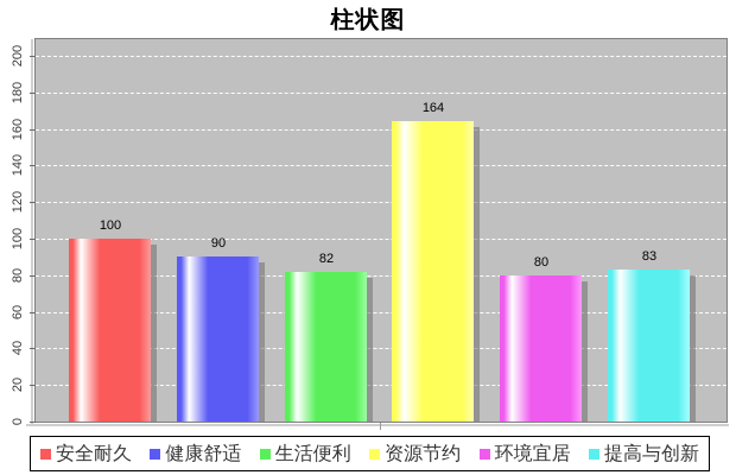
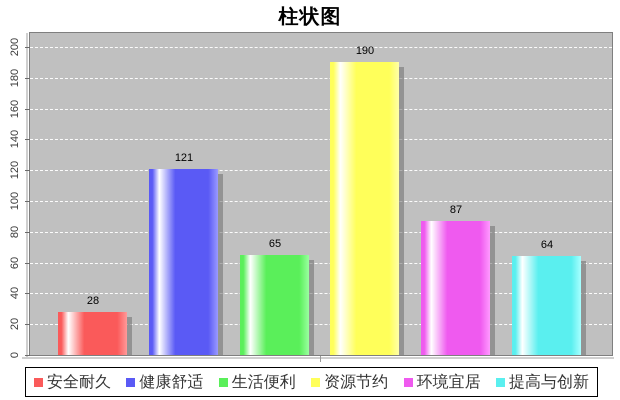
安全耐久: 100 -> 28
健康舒适: 90 -> 121
生活便利: 82 -> 65
资源节约: 164 -> 190
环境宜居: 80 -> 87
提高与创新: 83 -> 64
